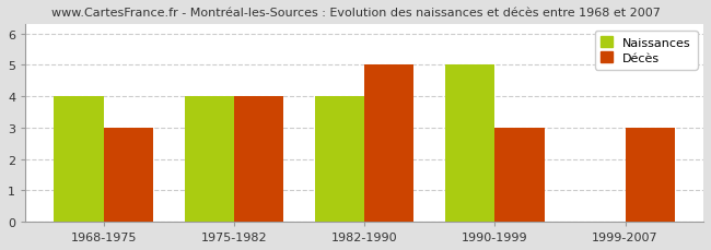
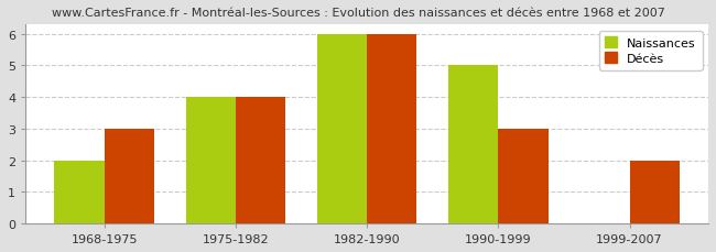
Naissances/1968-1975: 4 -> 2
Naissances/1982-1990: 4 -> 6
Décès/1982-1990: 5 -> 6
Décès/1999-2007: 3 -> 2
